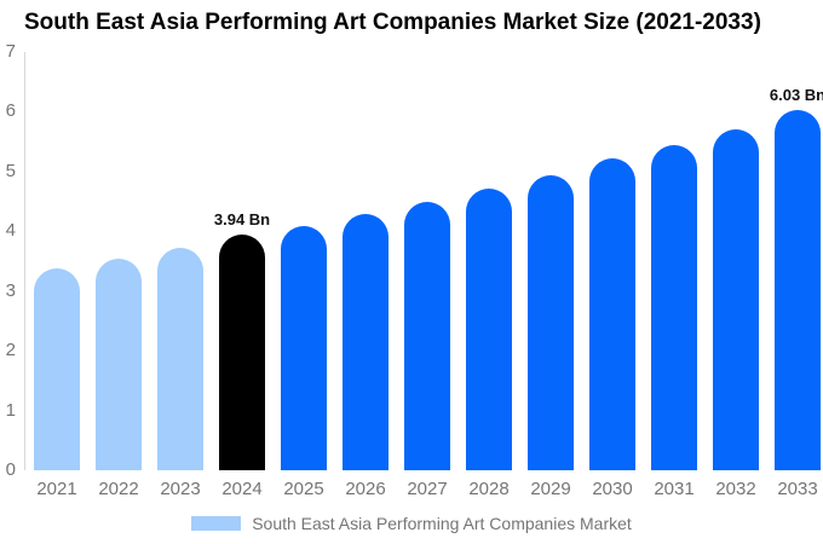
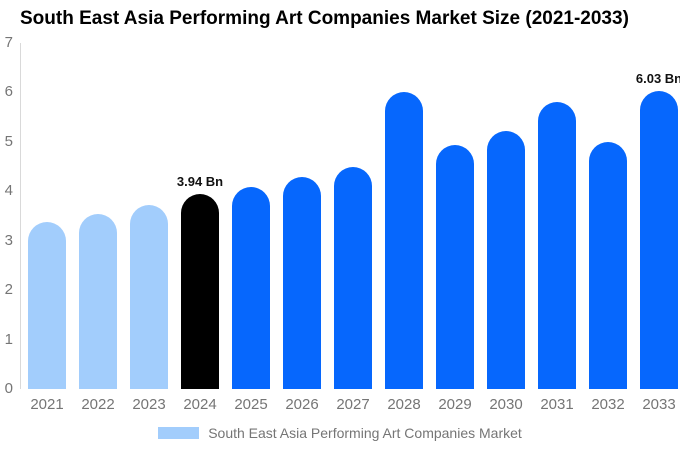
2028: 4.7 -> 6.0
2031: 5.4 -> 5.8
2032: 5.7 -> 5.0
